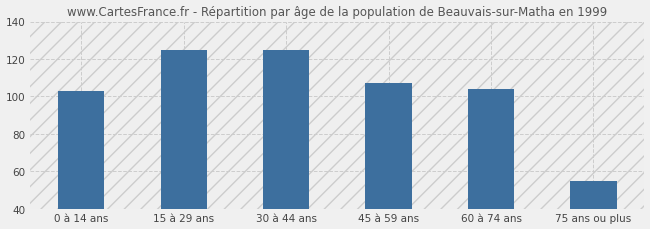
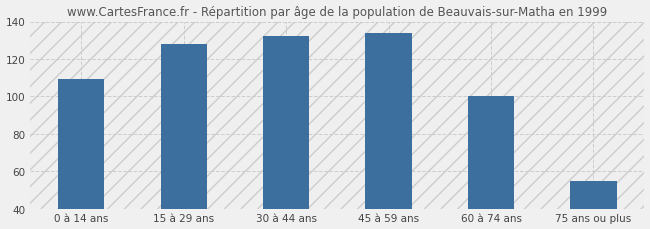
0 à 14 ans: 103 -> 109
15 à 29 ans: 125 -> 128
30 à 44 ans: 125 -> 132
45 à 59 ans: 107 -> 134
60 à 74 ans: 104 -> 100
